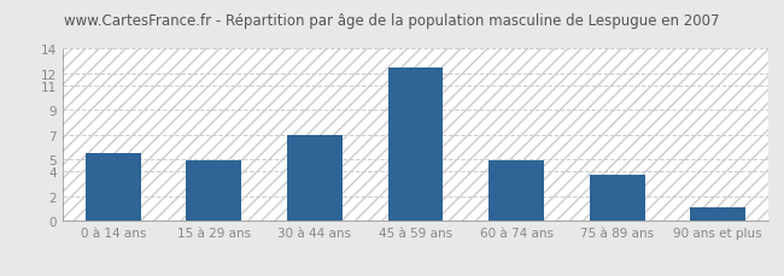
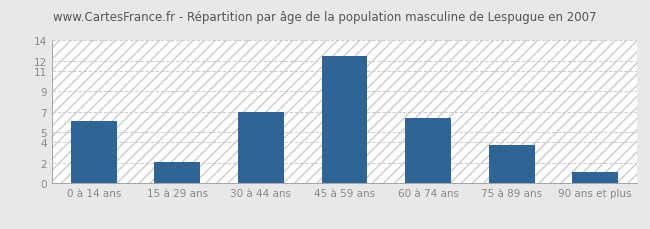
0 à 14 ans: 5.5 -> 6.1
15 à 29 ans: 4.9 -> 2.1
60 à 74 ans: 4.9 -> 6.4
